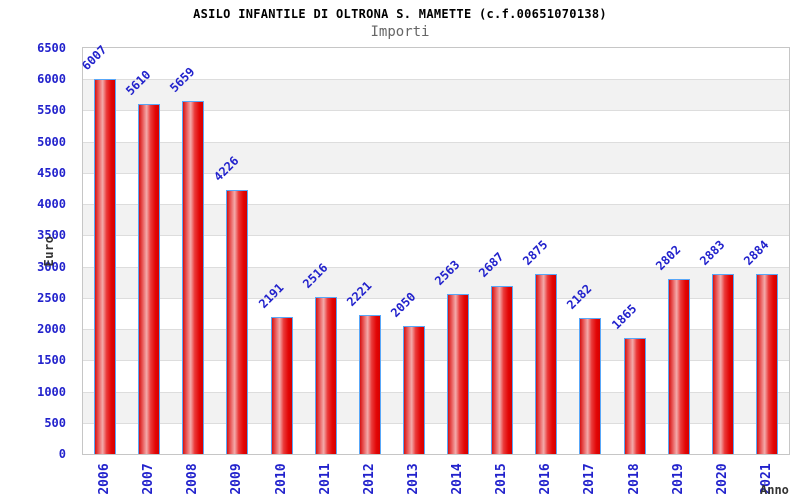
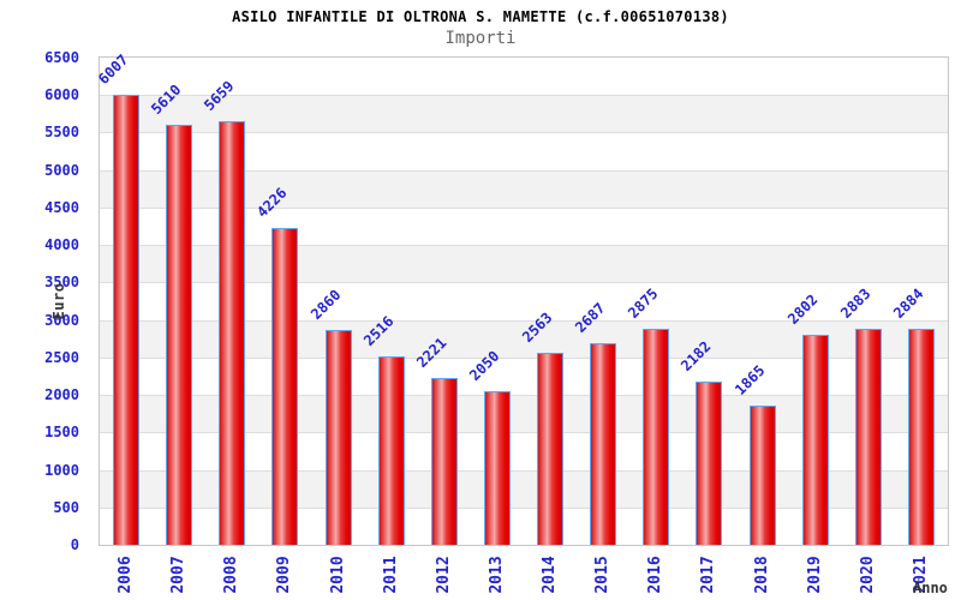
2010: 2191 -> 2860
